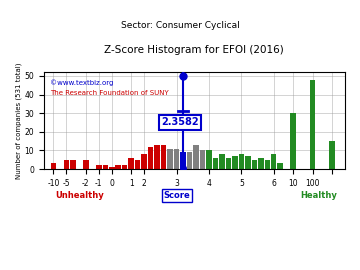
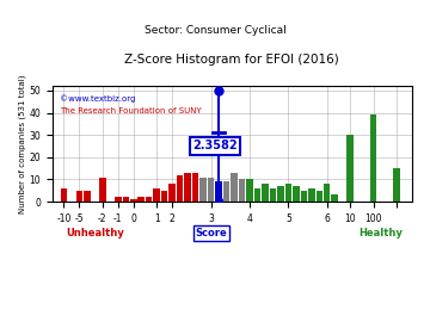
-10: 3 -> 6
-2: 5 -> 11
100: 48 -> 39
